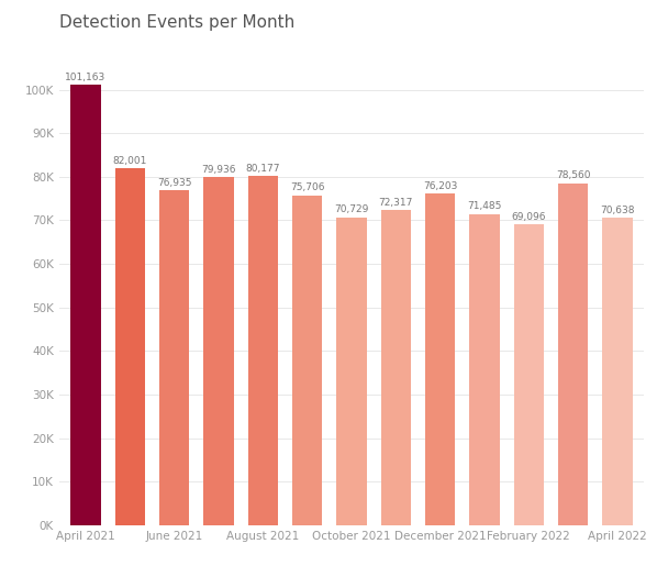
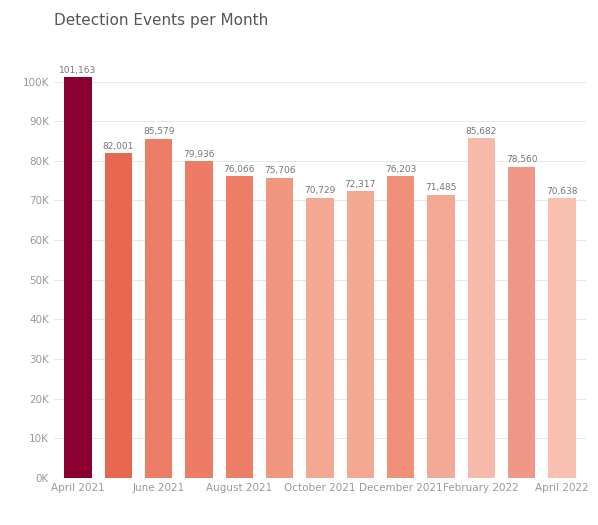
June 2021: 76,935 -> 85,579
August 2021: 80,177 -> 76,066
February 2022: 69,096 -> 85,682
